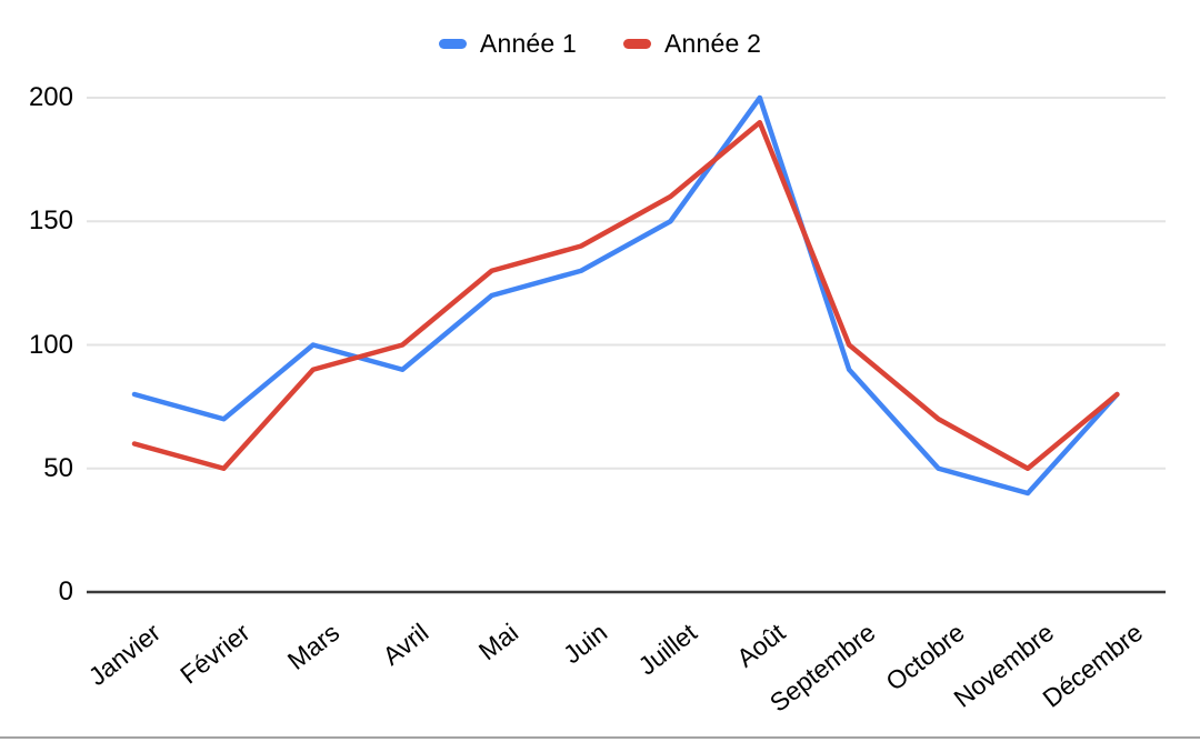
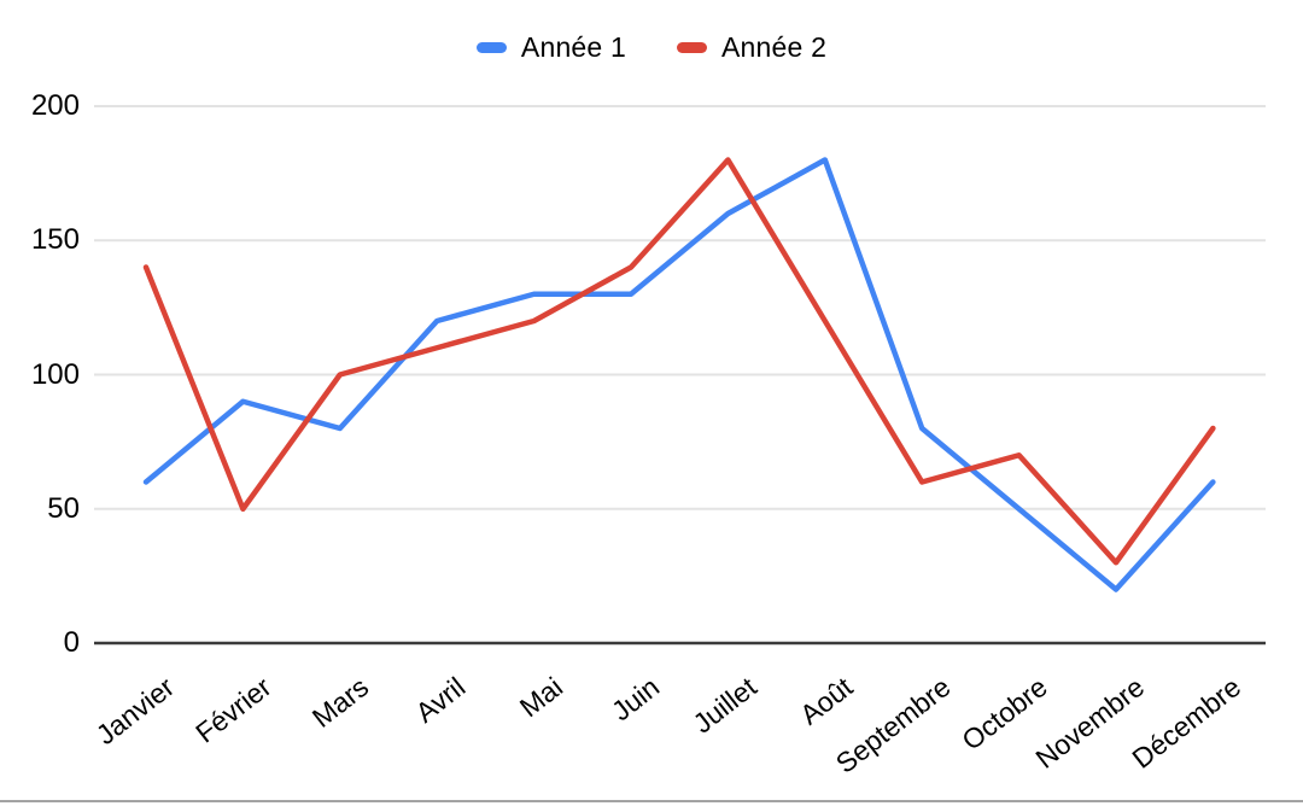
Année 1/Janvier: 80 -> 60
Année 2/Janvier: 60 -> 140
Année 1/Février: 70 -> 90
Année 1/Mars: 100 -> 80
Année 2/Mars: 90 -> 100
Année 1/Avril: 90 -> 120
Année 2/Avril: 100 -> 110
Année 1/Mai: 120 -> 130
Année 2/Mai: 130 -> 120
Année 1/Juillet: 150 -> 160
Année 2/Juillet: 160 -> 180
Année 1/Août: 200 -> 180
Année 2/Août: 190 -> 120
Année 1/Septembre: 90 -> 80
Année 2/Septembre: 100 -> 60
Année 1/Novembre: 40 -> 20
Année 2/Novembre: 50 -> 30
Année 1/Décembre: 80 -> 60
